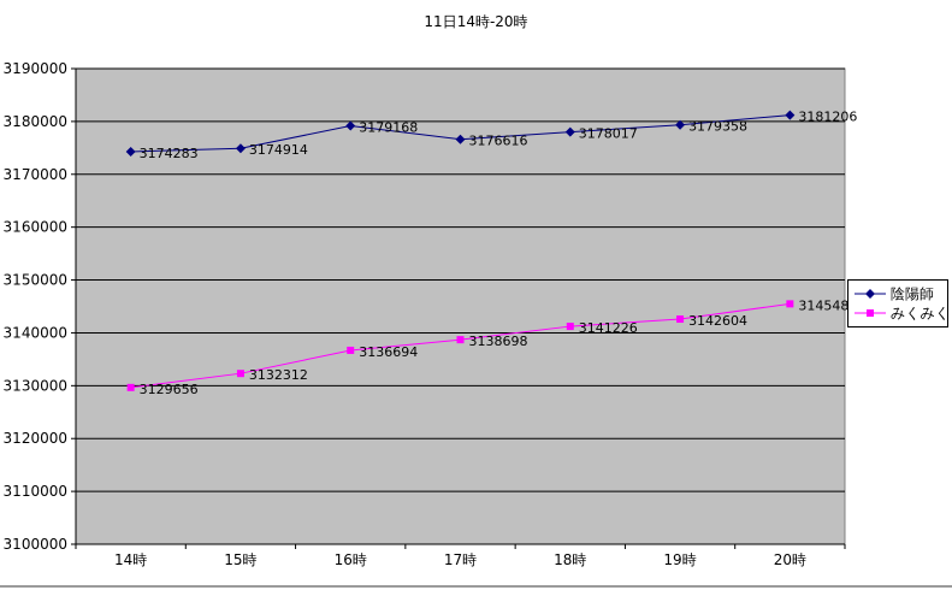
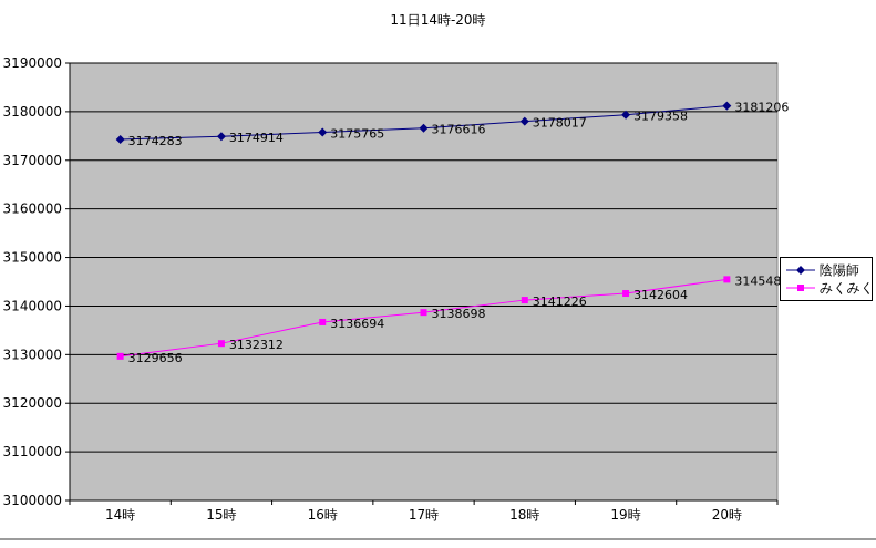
陰陽師/16時: 3179168 -> 3175765
